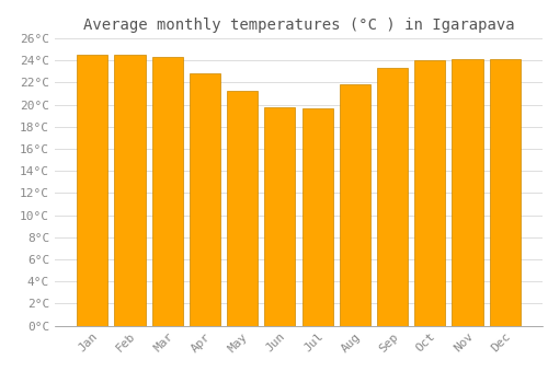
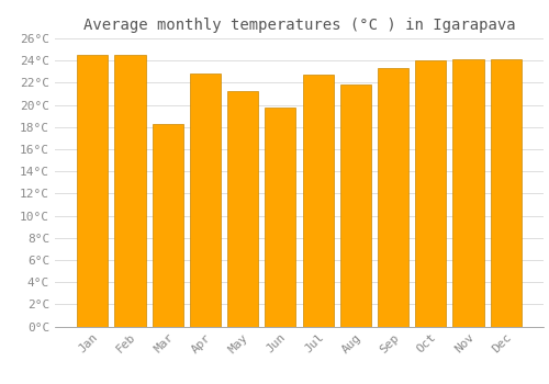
Mar: 24.3°C -> 18.3°C
Jul: 19.7°C -> 22.7°C
